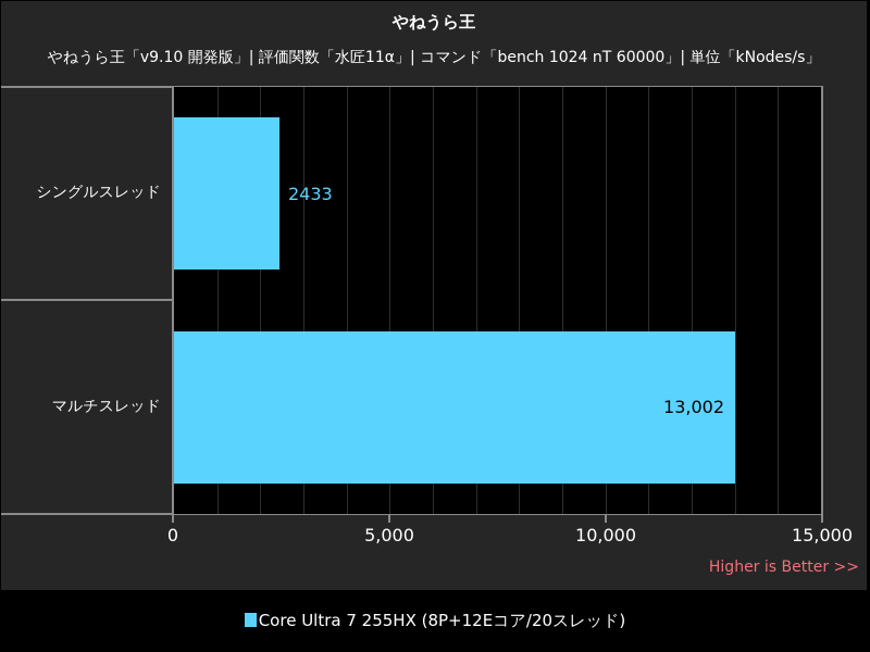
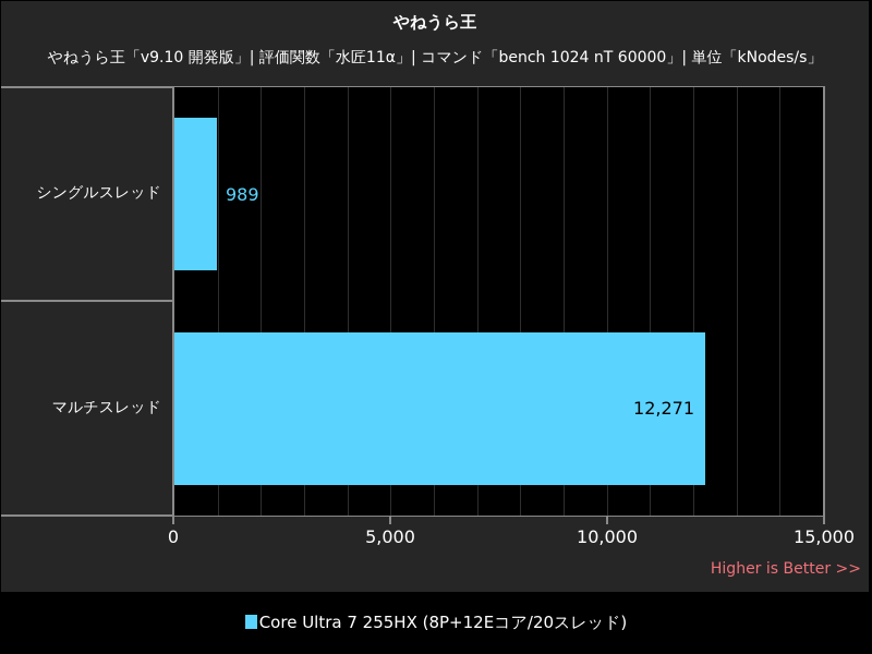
シングルスレッド: 2433 -> 989
マルチスレッド: 13,002 -> 12,271
